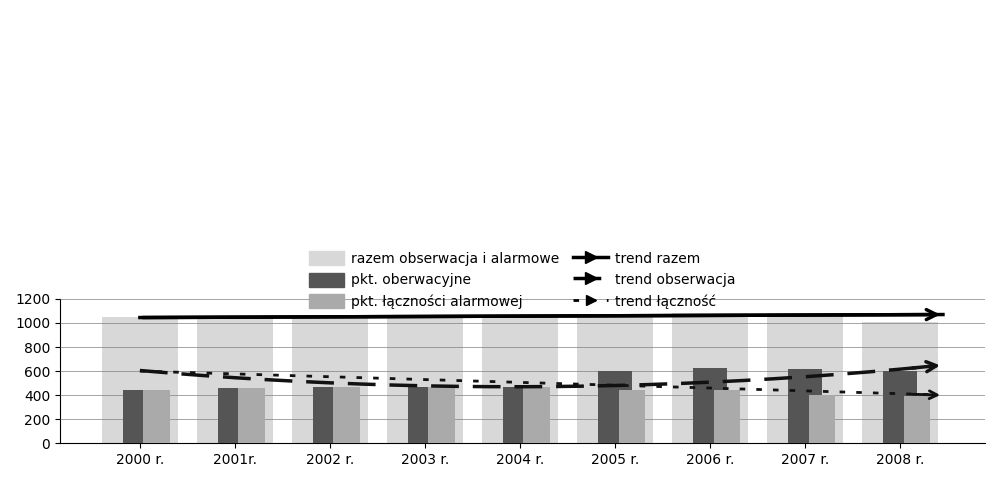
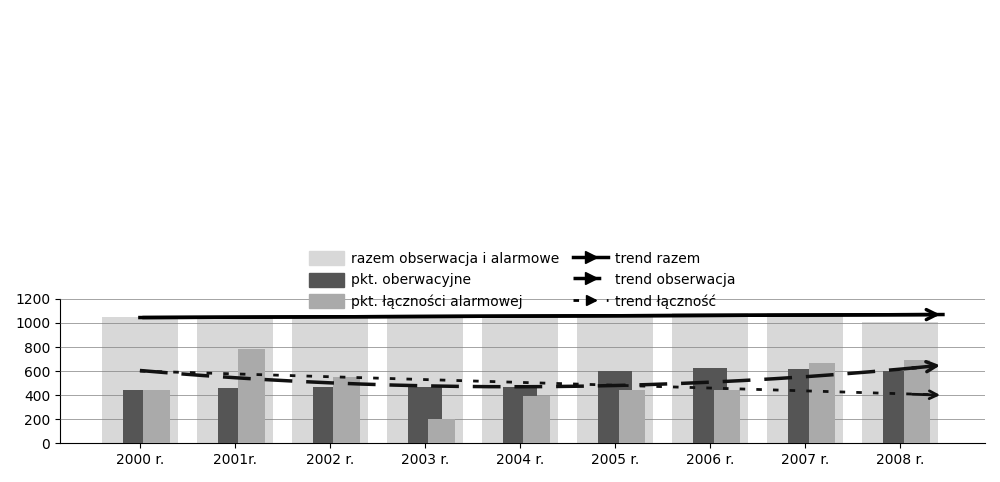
pkt. łączności alarmowej/2001r.: 460 -> 780
pkt. łączności alarmowej/2002 r.: 470 -> 550
pkt. łączności alarmowej/2003 r.: 470 -> 200
pkt. łączności alarmowej/2004 r.: 470 -> 390
pkt. łączności alarmowej/2007 r.: 400 -> 670
pkt. łączności alarmowej/2008 r.: 390 -> 690
